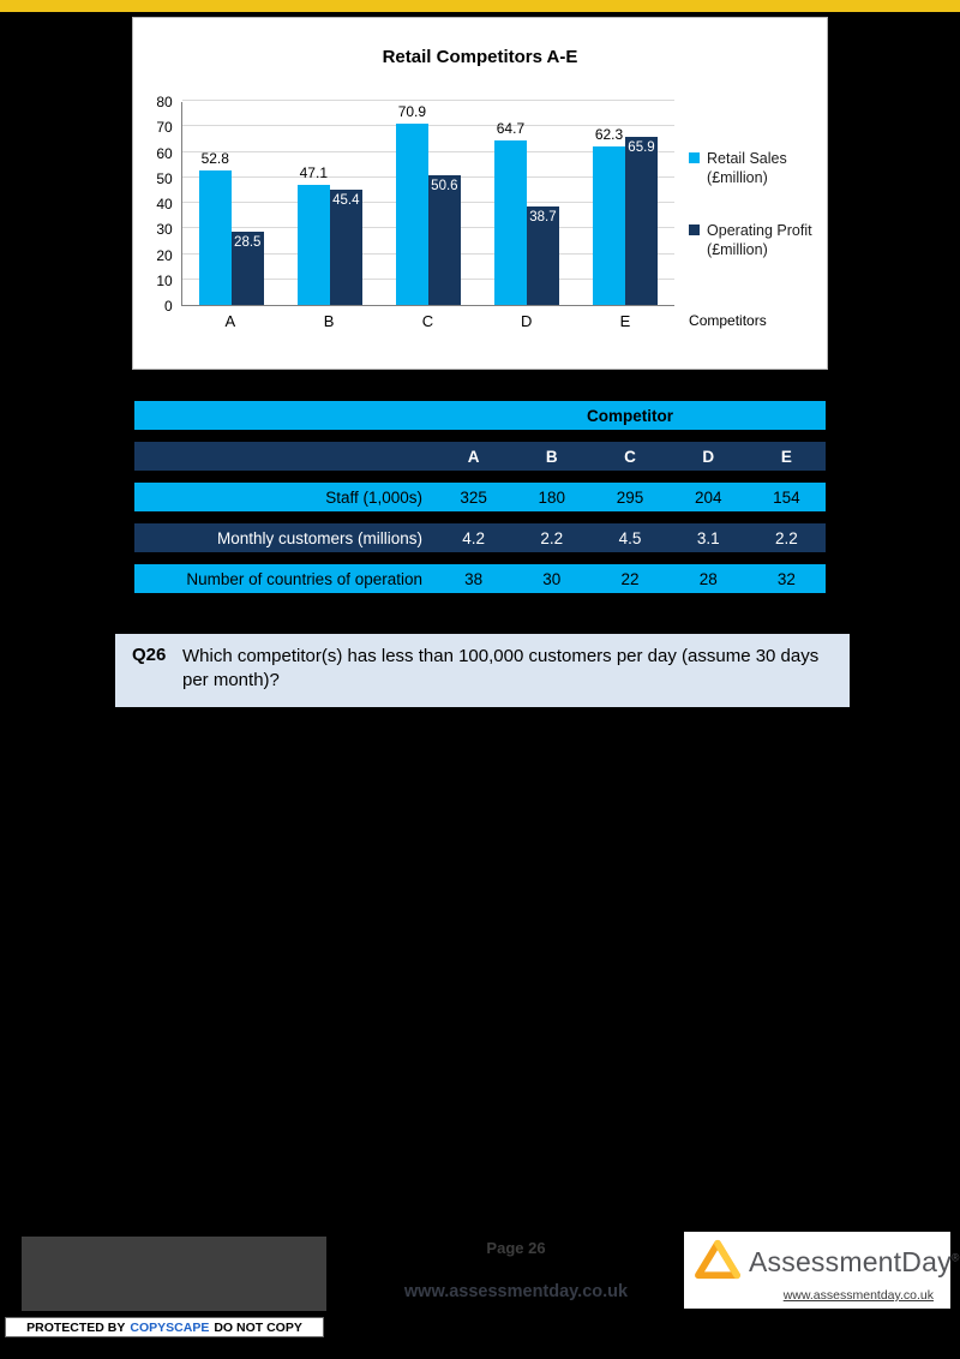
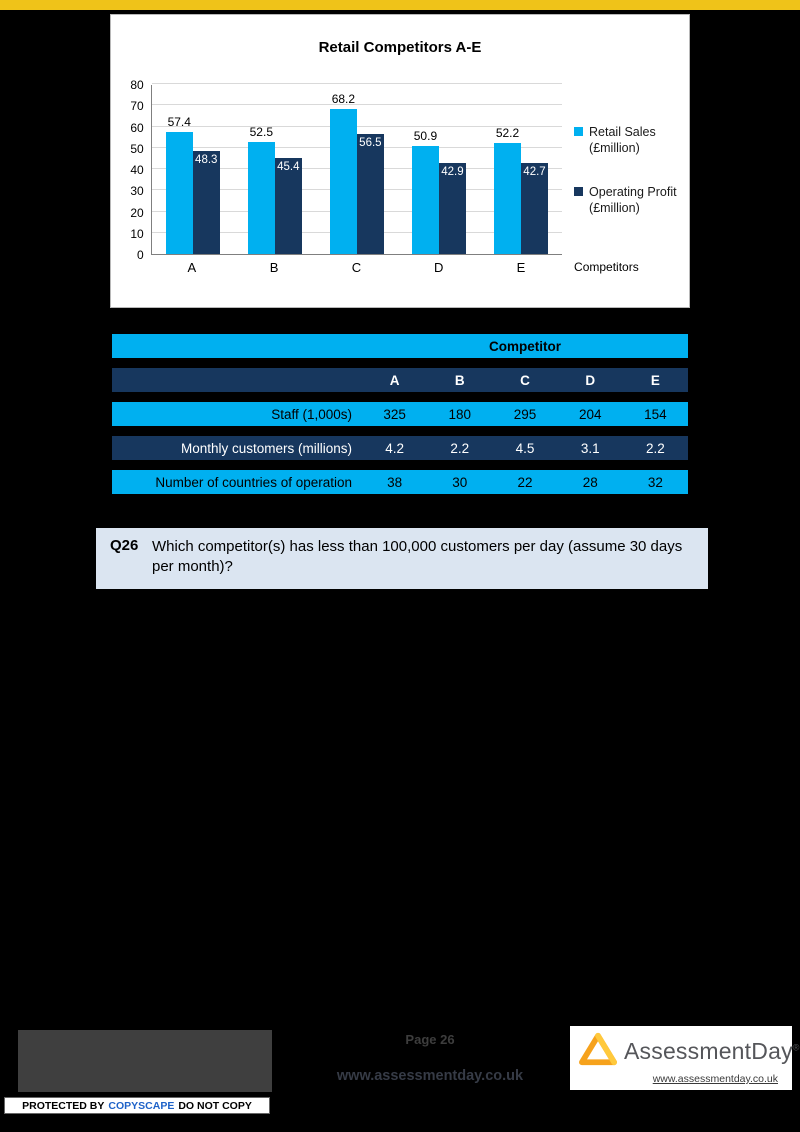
Retail Sales (£million)/A: 52.8 -> 57.4
Operating Profit (£million)/A: 28.5 -> 48.3
Retail Sales (£million)/B: 47.1 -> 52.5
Retail Sales (£million)/C: 70.9 -> 68.2
Operating Profit (£million)/C: 50.6 -> 56.5
Retail Sales (£million)/D: 64.7 -> 50.9
Operating Profit (£million)/D: 38.7 -> 42.9
Retail Sales (£million)/E: 62.3 -> 52.2
Operating Profit (£million)/E: 65.9 -> 42.7
